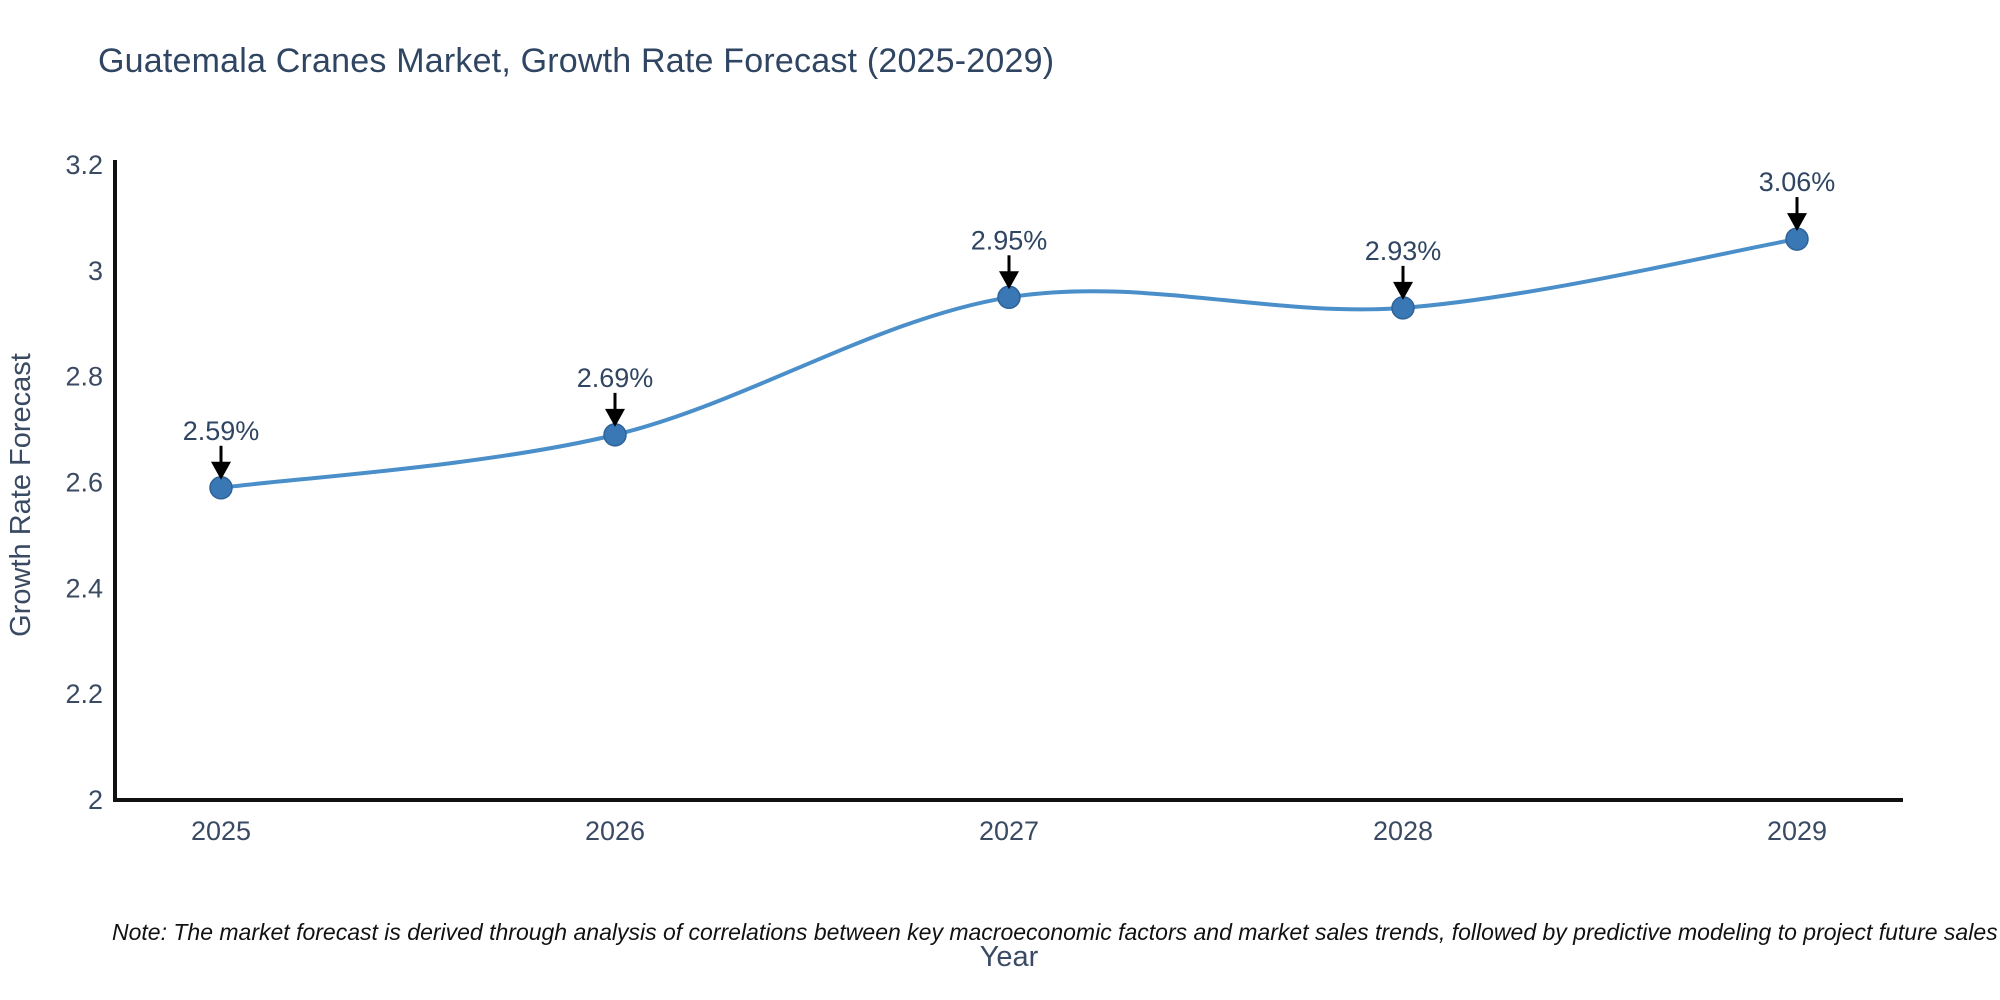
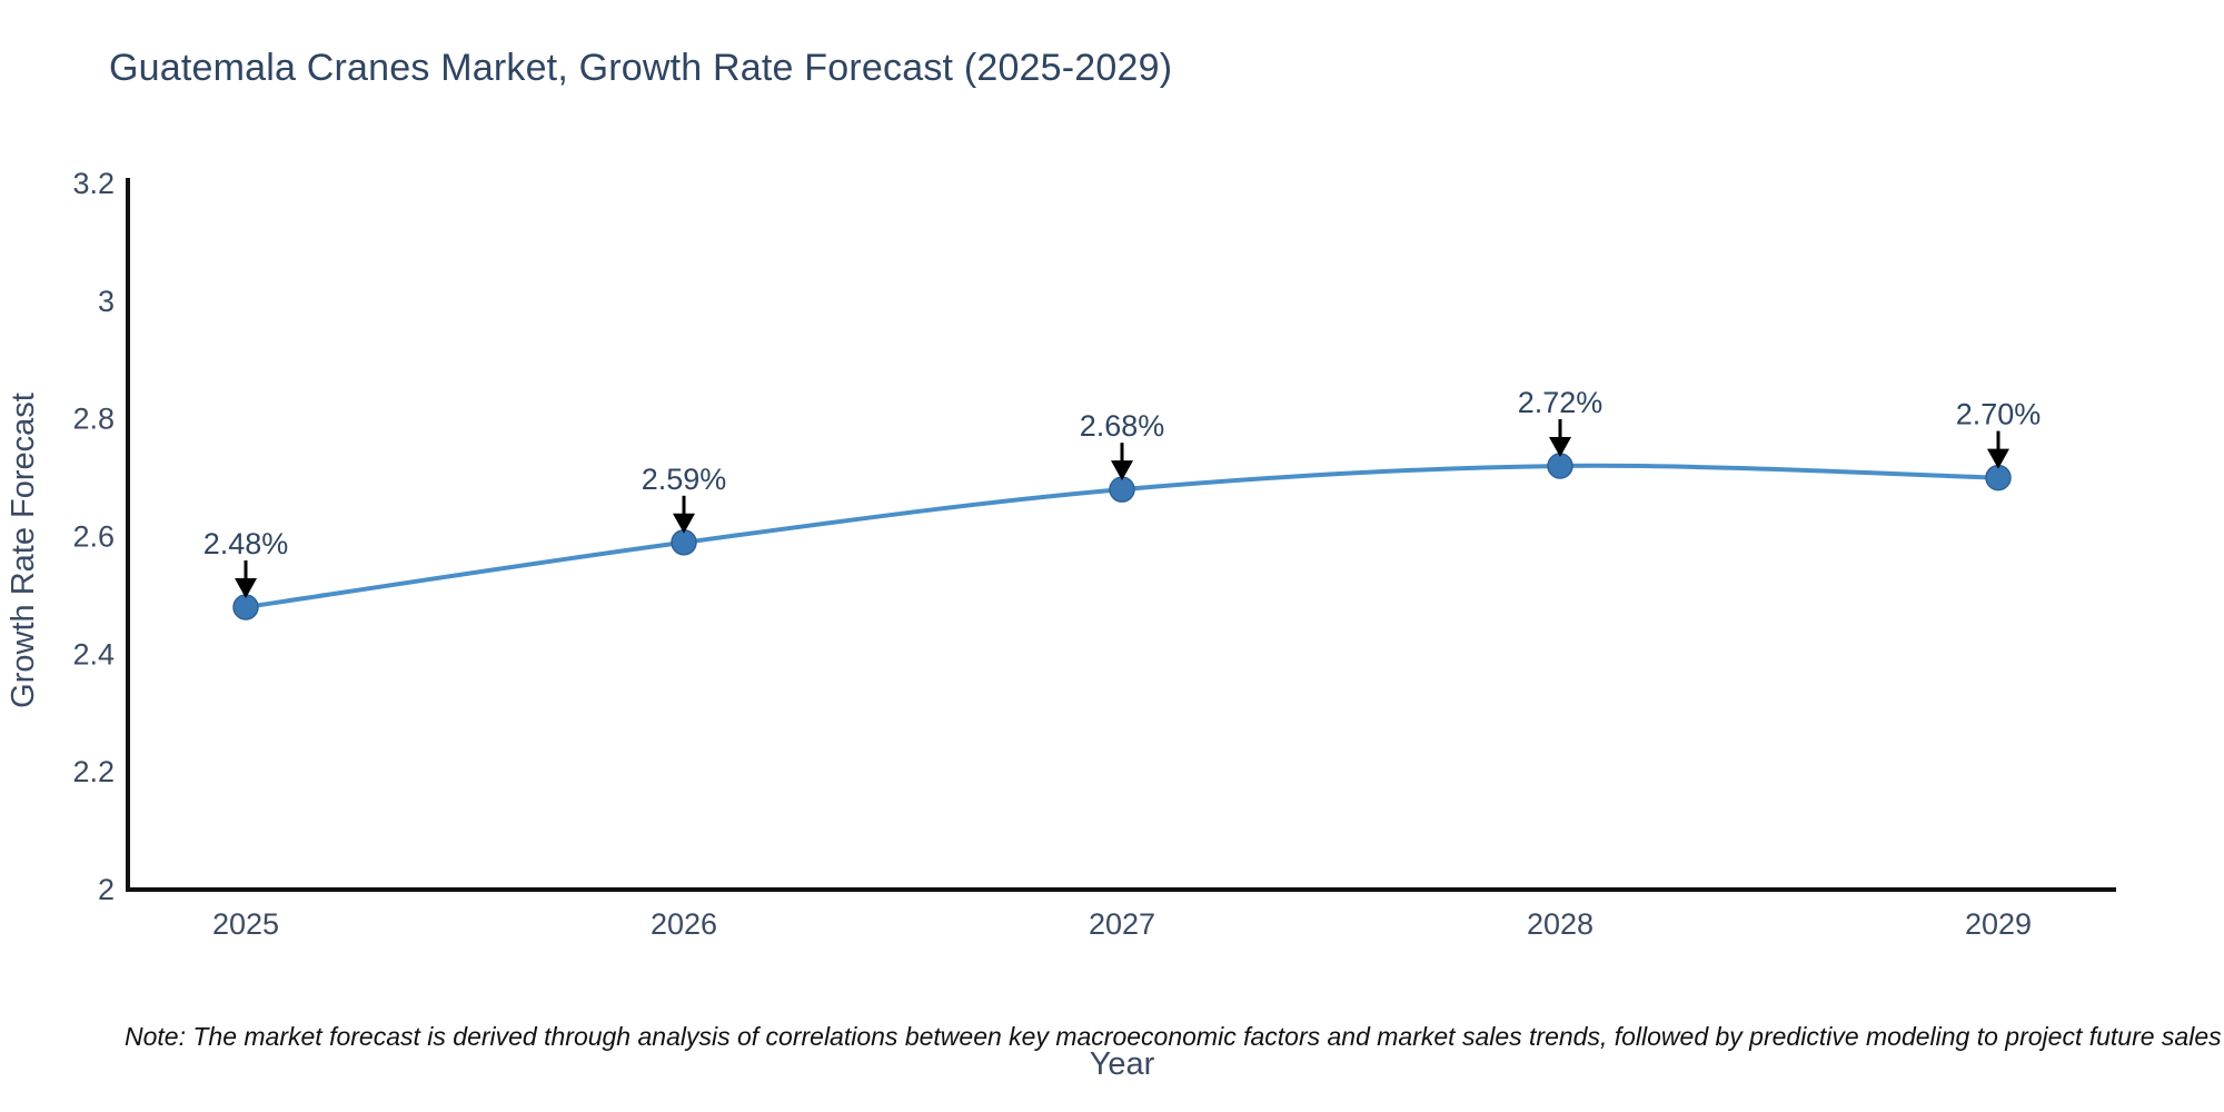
2025: 2.59% -> 2.48%
2026: 2.69% -> 2.59%
2027: 2.95% -> 2.68%
2028: 2.93% -> 2.72%
2029: 3.06% -> 2.70%
